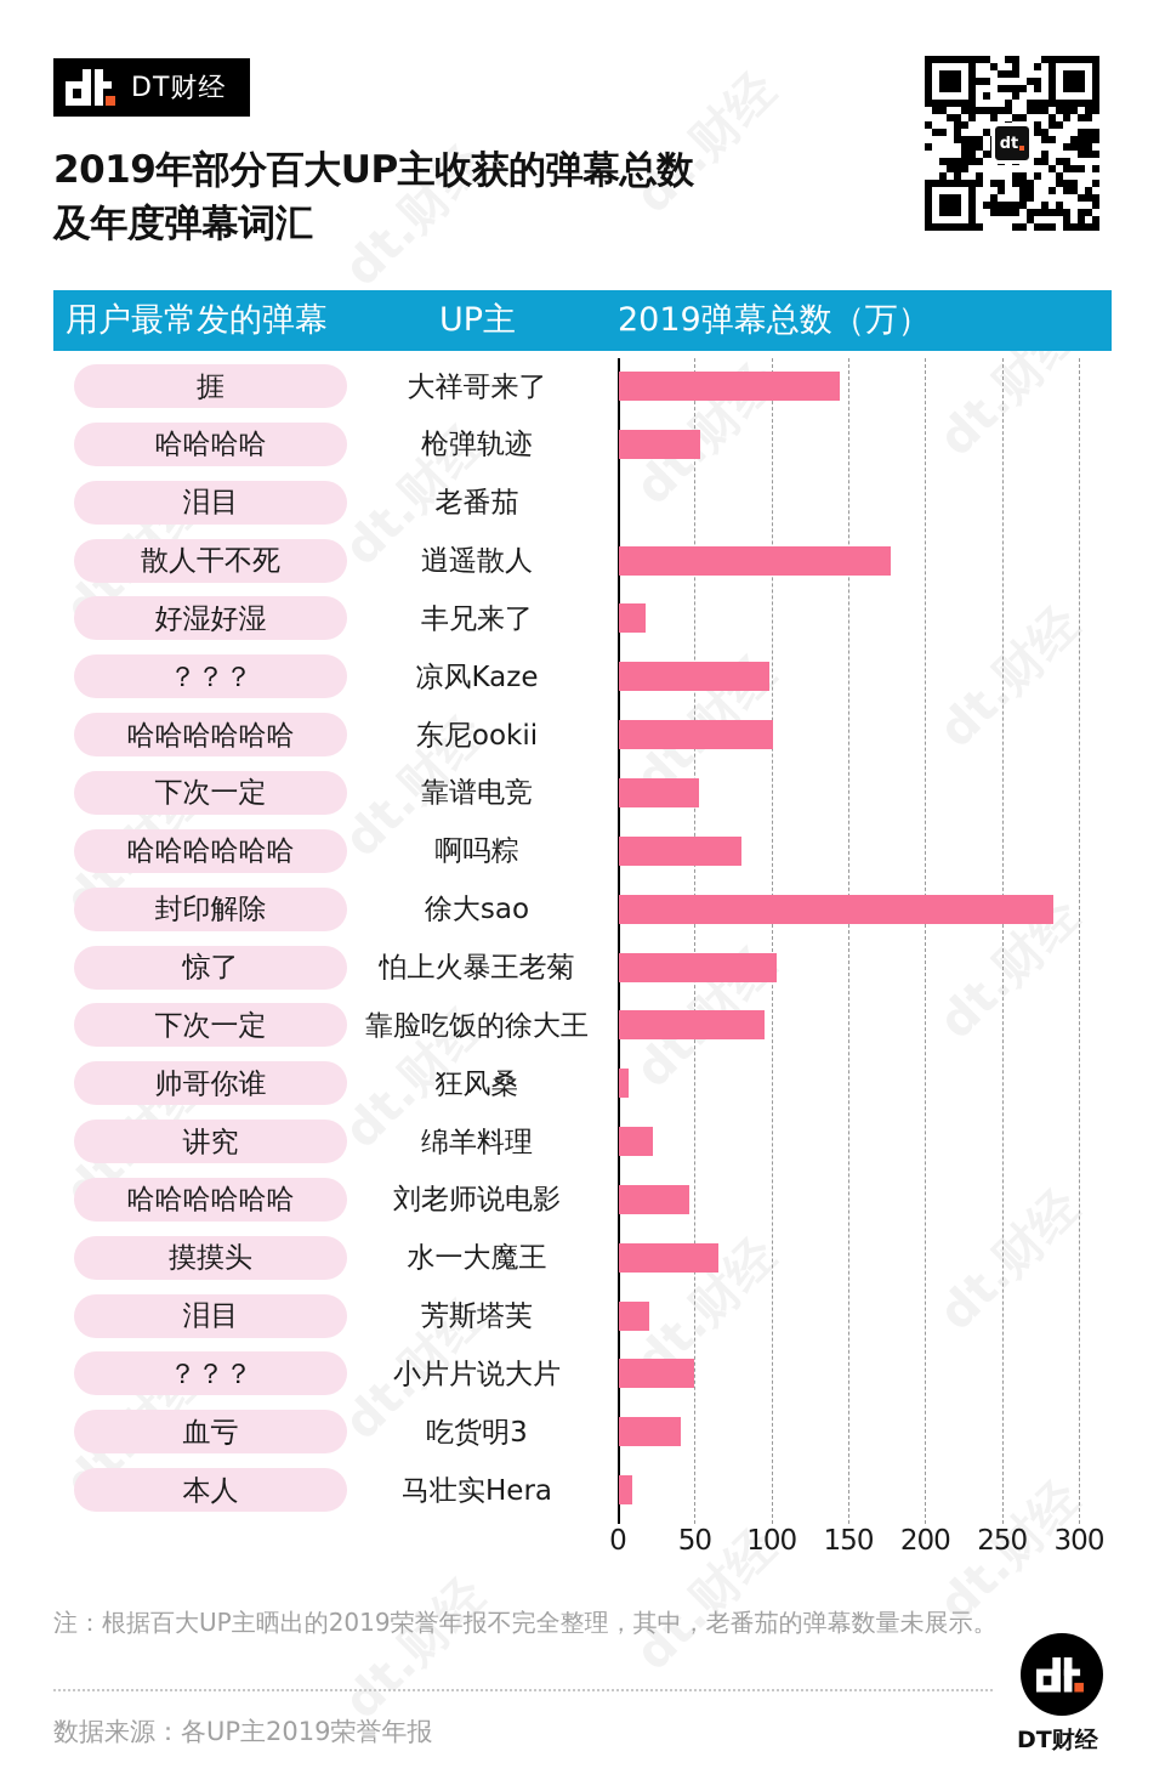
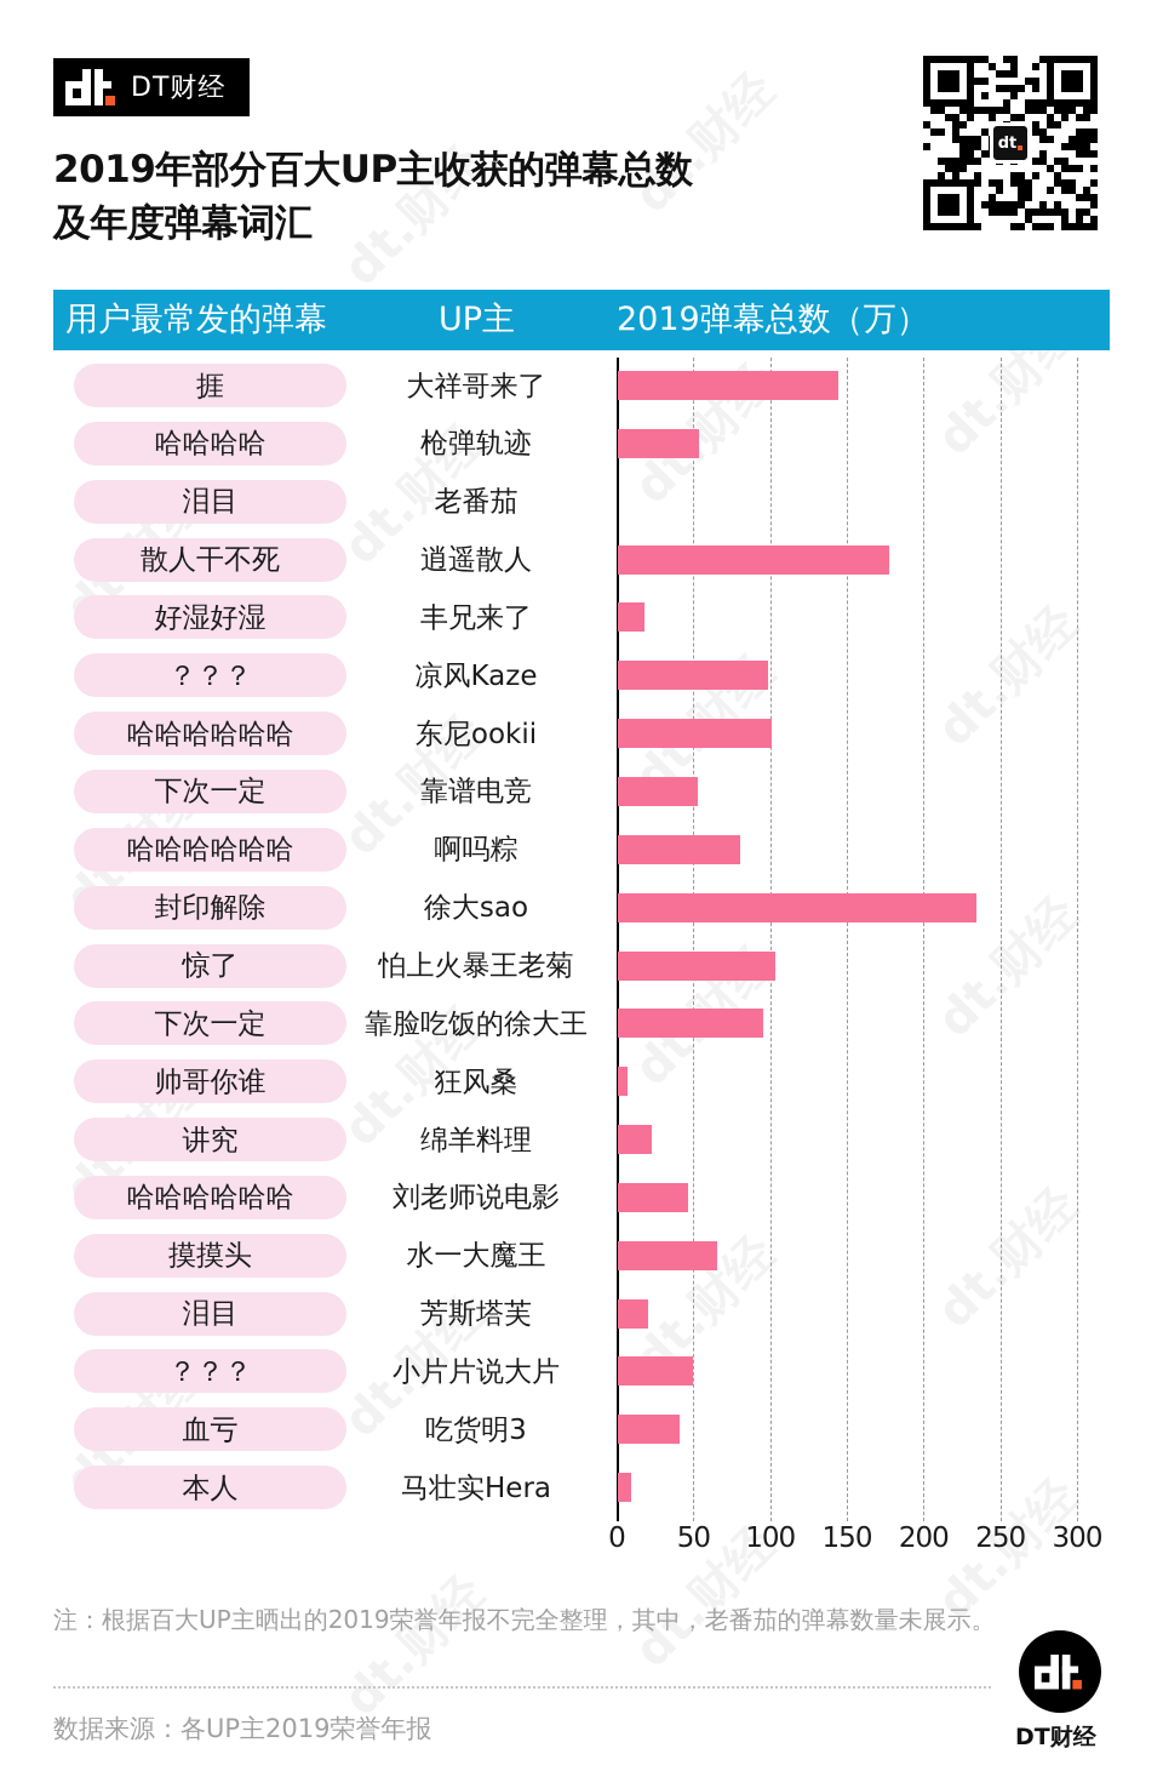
徐大sao: 283 -> 234
